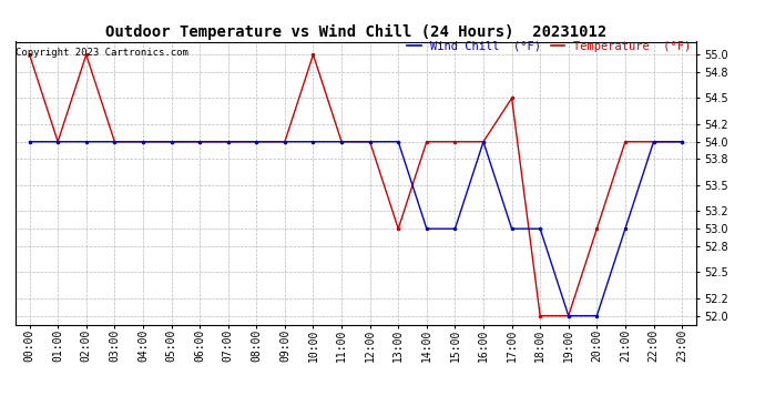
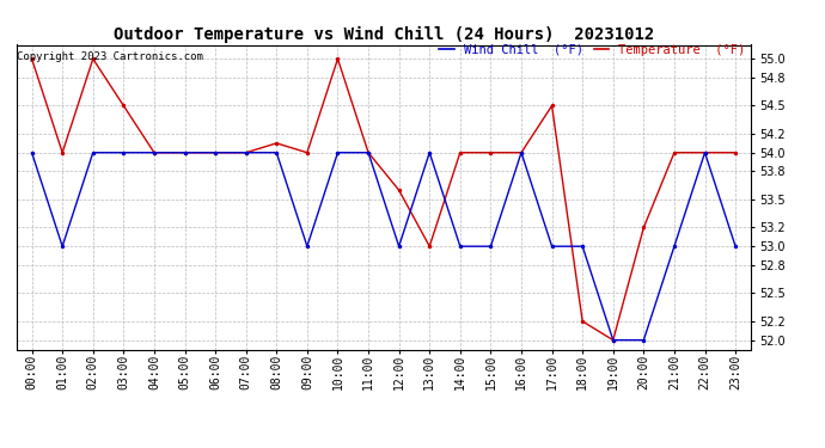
Wind Chill (°F)/01:00: 54 -> 53
Temperature (°F)/03:00: 54.0 -> 54.5
Temperature (°F)/08:00: 54.0 -> 54.1
Wind Chill (°F)/09:00: 54 -> 53
Temperature (°F)/12:00: 54.0 -> 53.6
Wind Chill (°F)/12:00: 54 -> 53
Temperature (°F)/18:00: 52.0 -> 52.2
Temperature (°F)/20:00: 53.0 -> 53.2
Wind Chill (°F)/23:00: 54 -> 53
